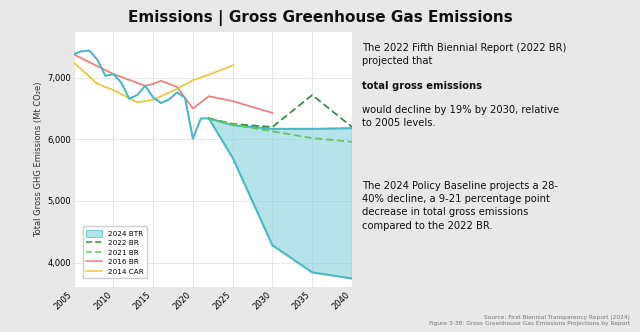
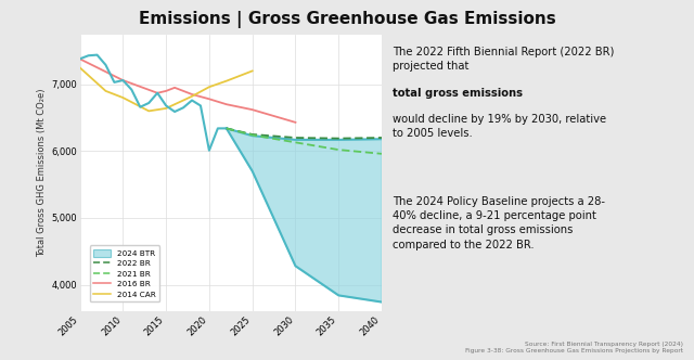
2016 BR/2020: 6,500 -> 6,780
2022 BR/2035: 6,720 -> 6,190
